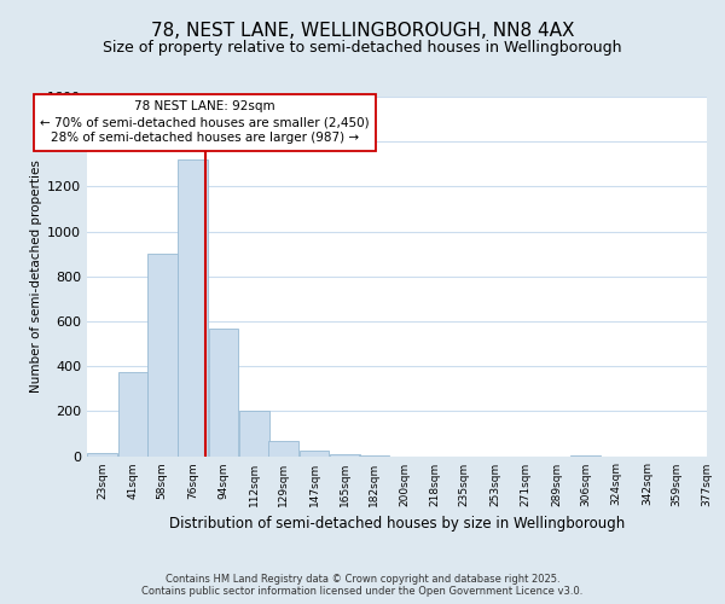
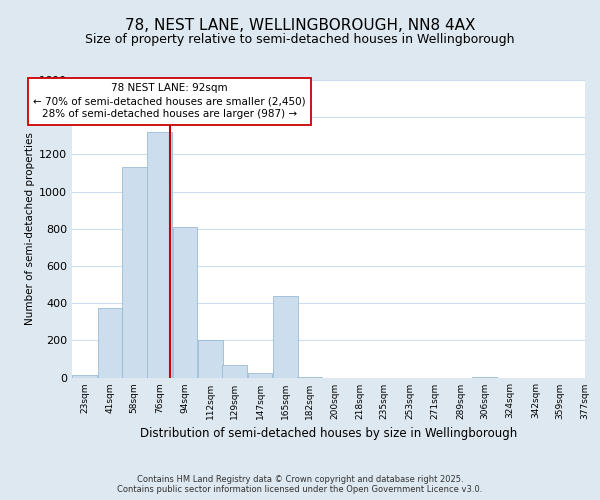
58sqm: 900 -> 1130
94sqm: 570 -> 810
165sqm: 10 -> 440
